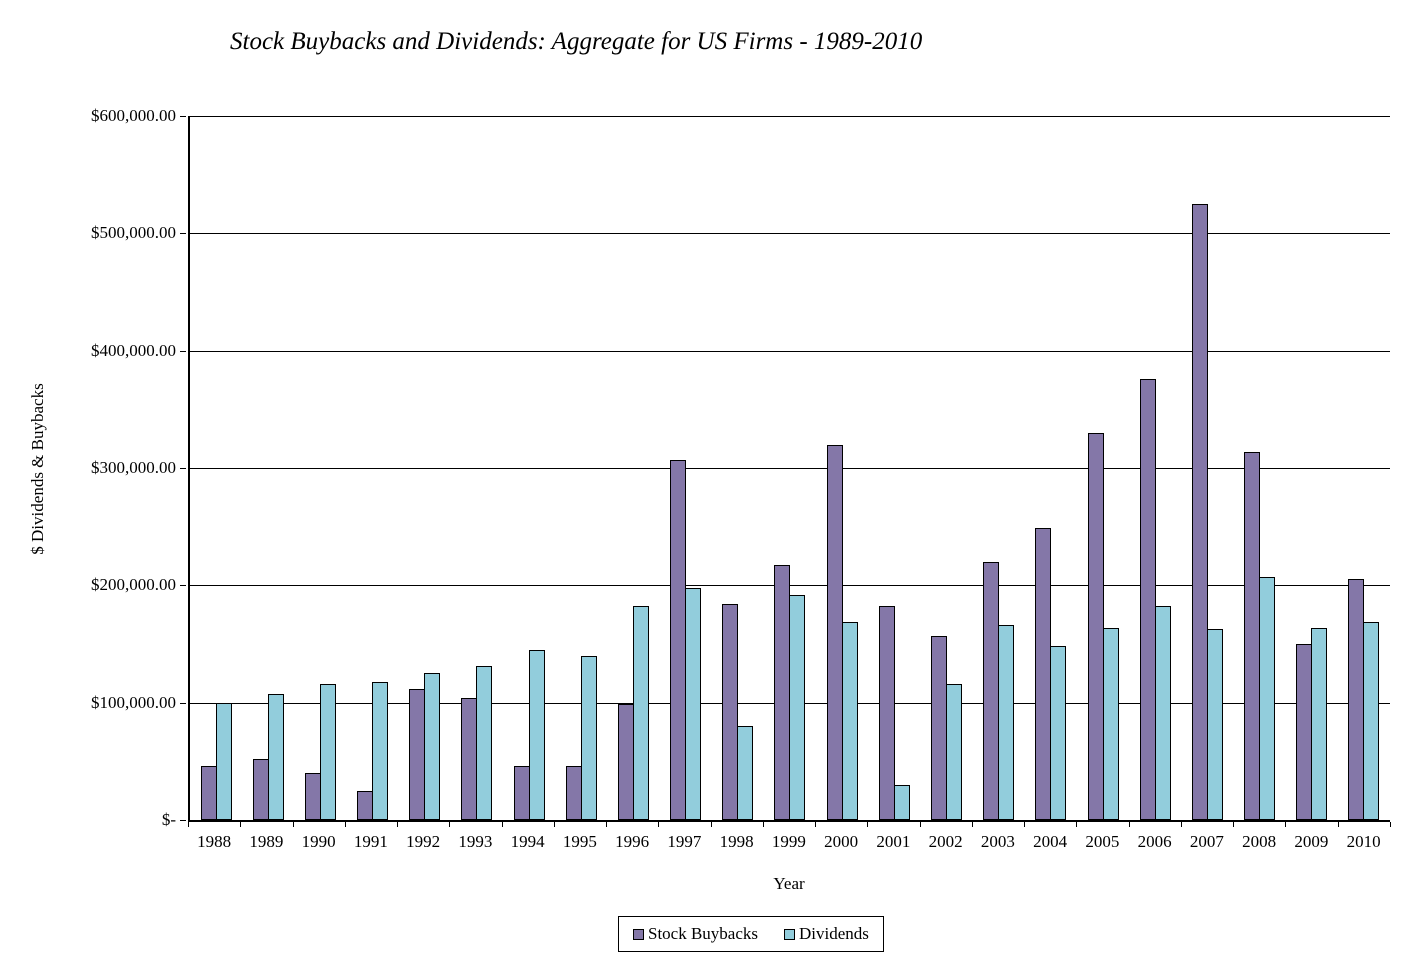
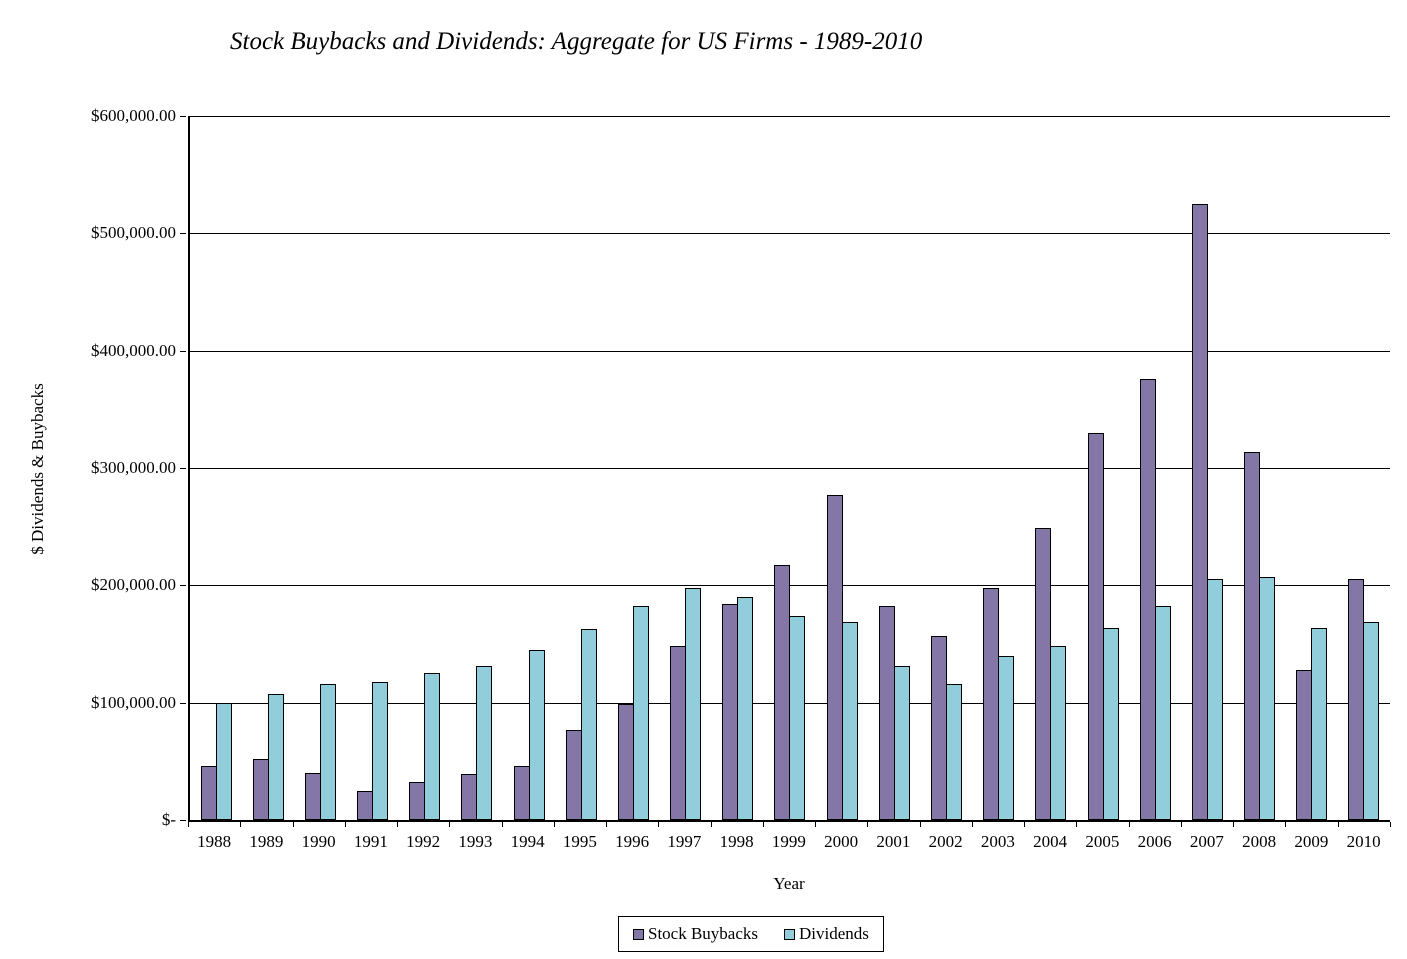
Stock Buybacks/1992: $112000 -> $32000
Stock Buybacks/1993: $104000 -> $39000
Stock Buybacks/1995: $46000 -> $77000
Dividends/1995: $140000 -> $163000
Stock Buybacks/1997: $307000 -> $148000
Dividends/1998: $80000 -> $190000
Dividends/1999: $192000 -> $174000
Stock Buybacks/2000: $320000 -> $277000
Dividends/2001: $30000 -> $131000
Stock Buybacks/2003: $220000 -> $198000
Dividends/2003: $166000 -> $140000
Dividends/2007: $163000 -> $205000
Stock Buybacks/2009: $150000 -> $128000
